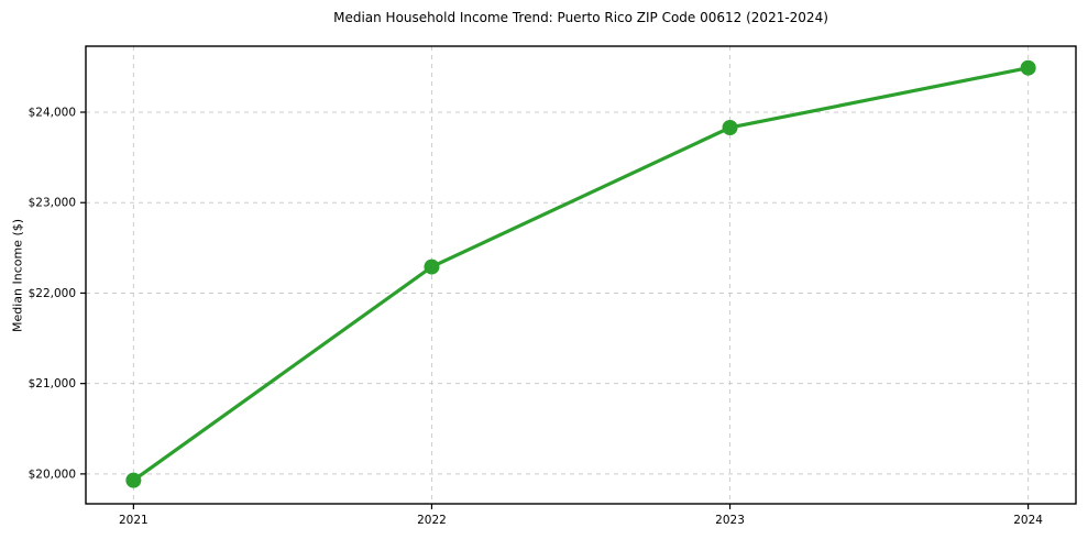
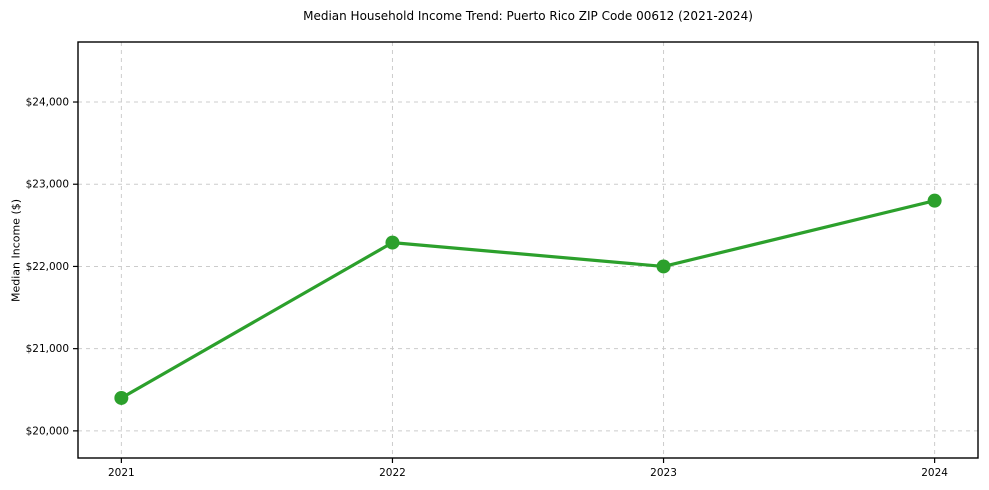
2021: $19900 -> $20400
2023: $23800 -> $22000
2024: $24500 -> $22800
